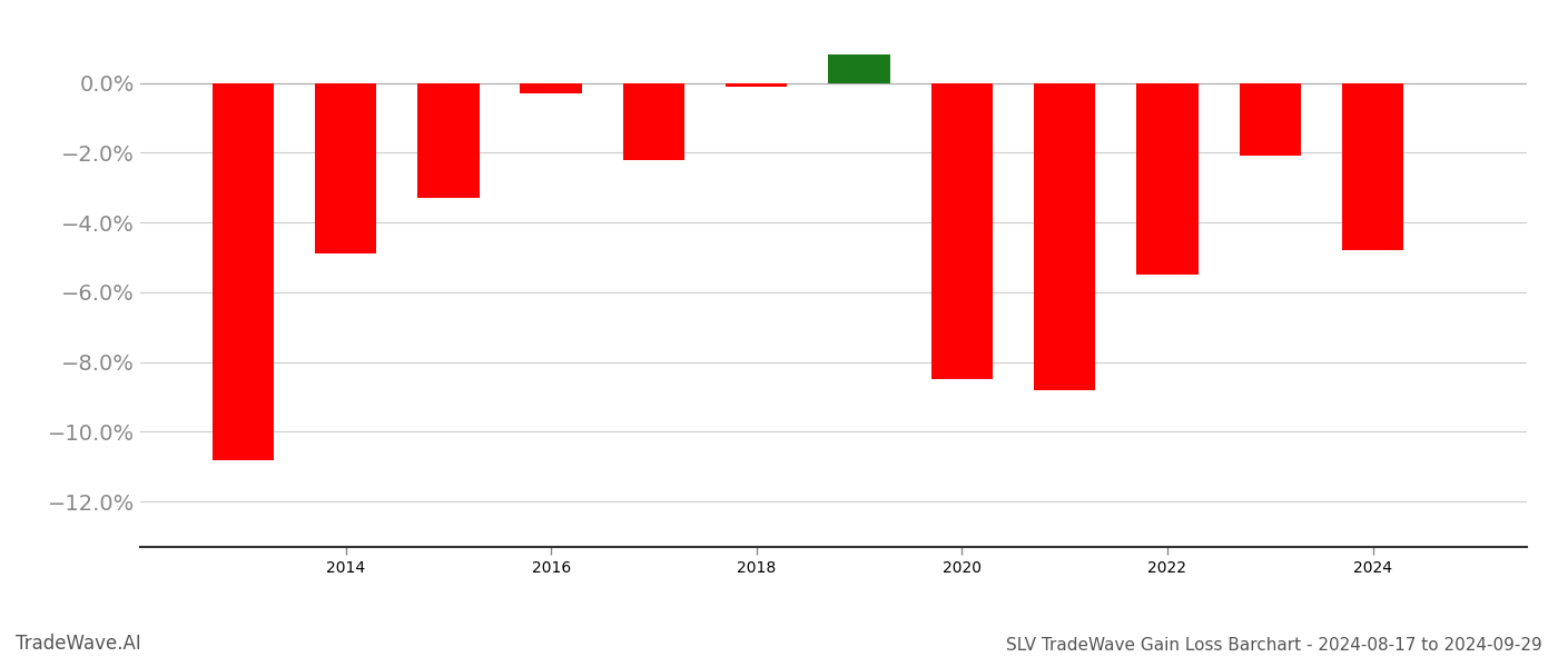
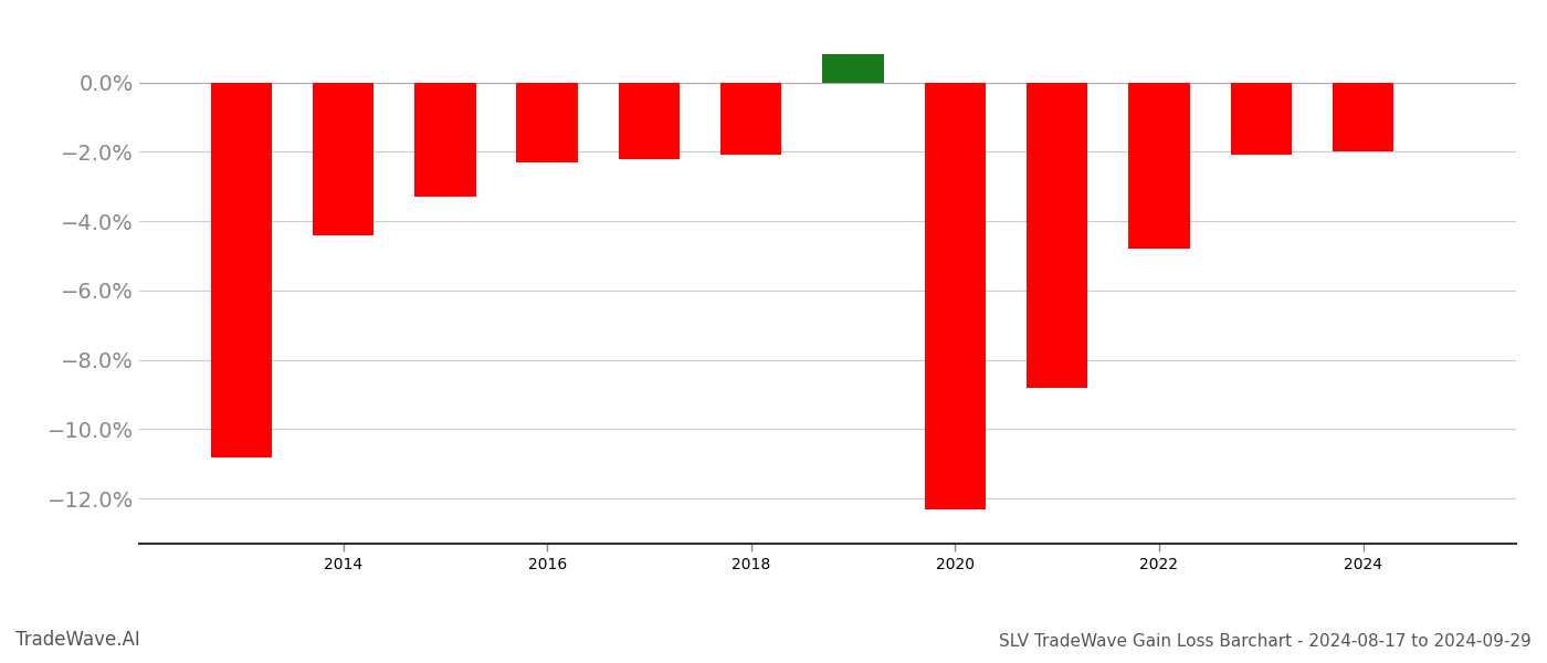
2014: -4.9% -> -4.4%
2016: -0.3% -> -2.3%
2018: -0.1% -> -2.1%
2020: -8.5% -> -12.3%
2022: -5.5% -> -4.8%
2024: -4.8% -> -2.0%
